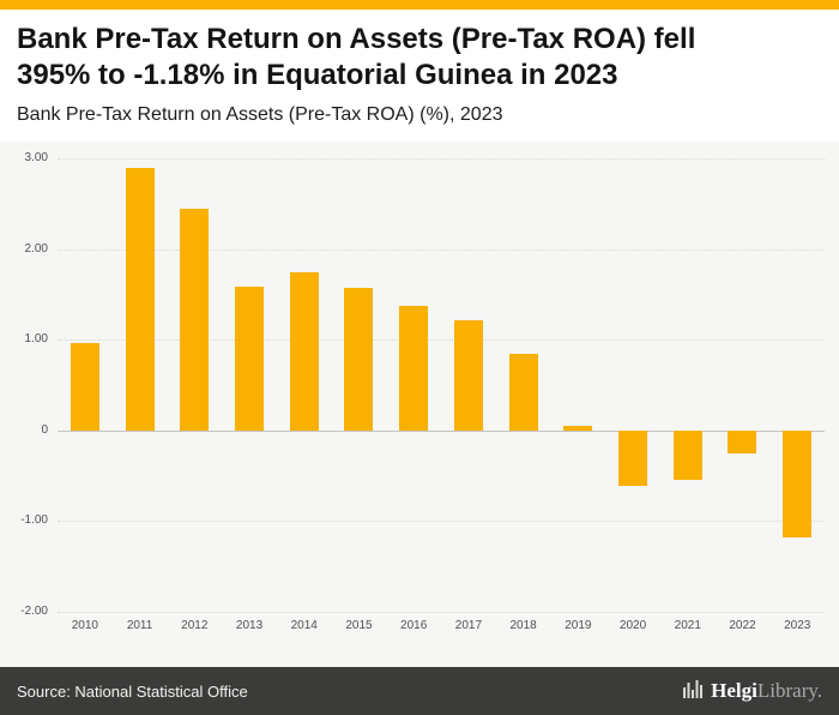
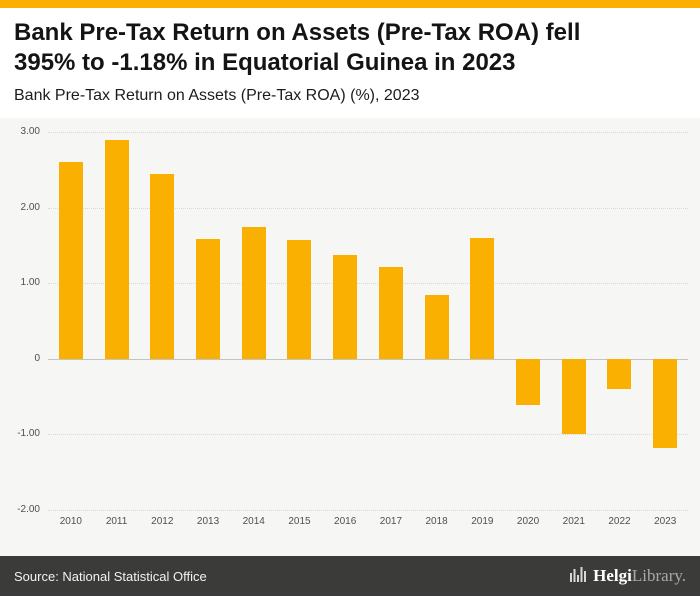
2010: 1.0 -> 2.6
2019: 0.1 -> 1.6
2021: -0.5 -> -1.0
2022: -0.2 -> -0.4
